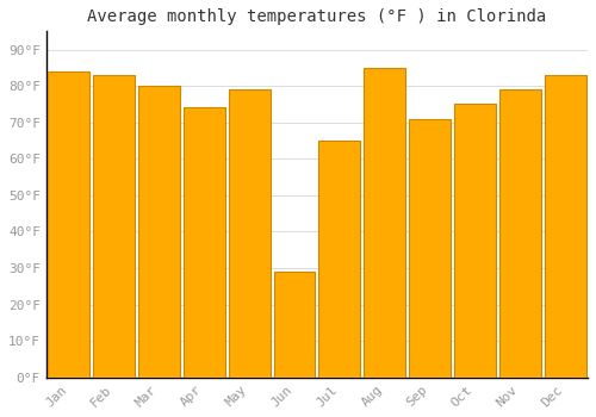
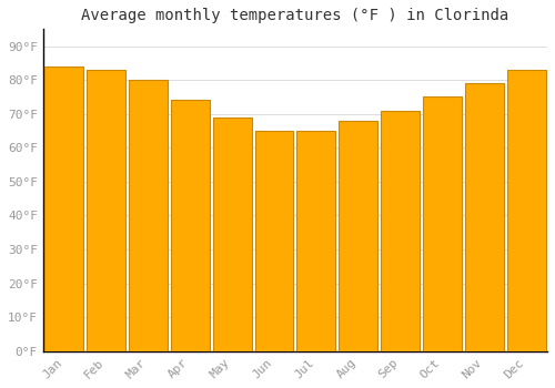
May: 79°F -> 69°F
Jun: 29°F -> 65°F
Aug: 85°F -> 68°F
